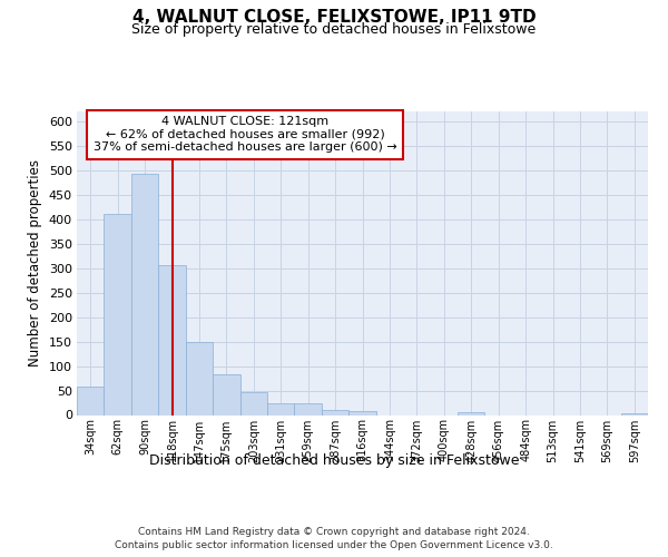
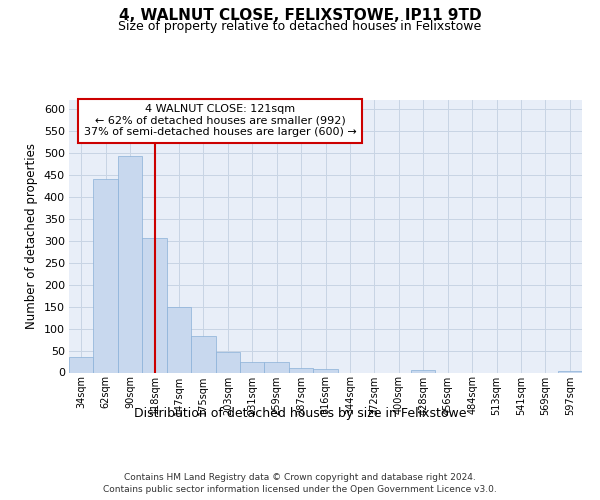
34sqm: 58 -> 35
62sqm: 410 -> 440
